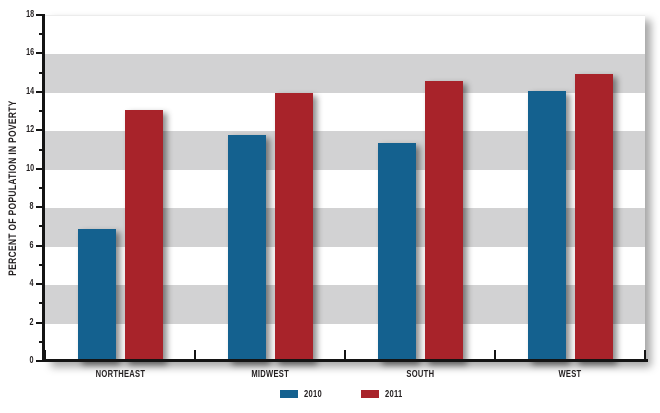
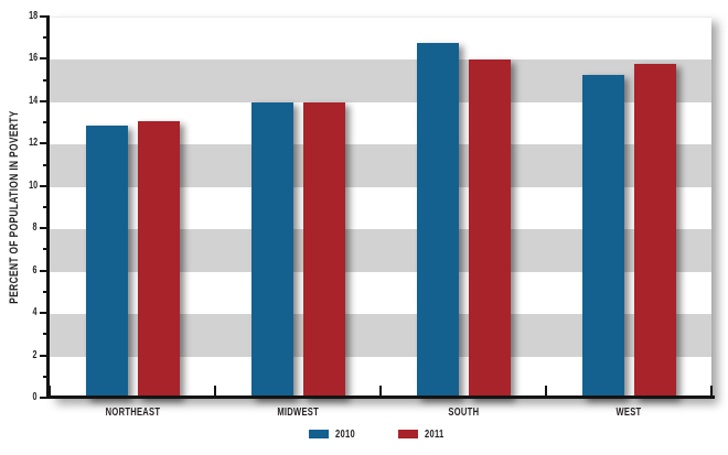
2010/NORTHEAST: 6.9 -> 12.9
2010/MIDWEST: 11.8 -> 14.0
2010/SOUTH: 11.4 -> 16.8
2011/SOUTH: 14.6 -> 16.0
2010/WEST: 14.1 -> 15.3
2011/WEST: 15.0 -> 15.8
